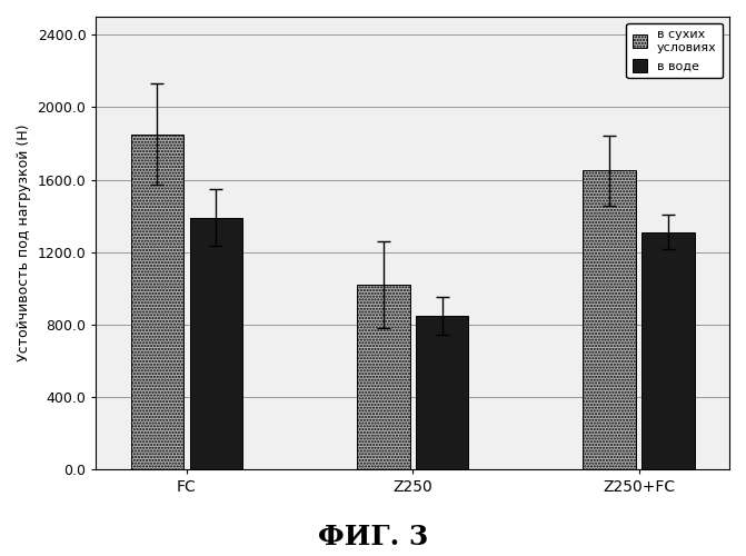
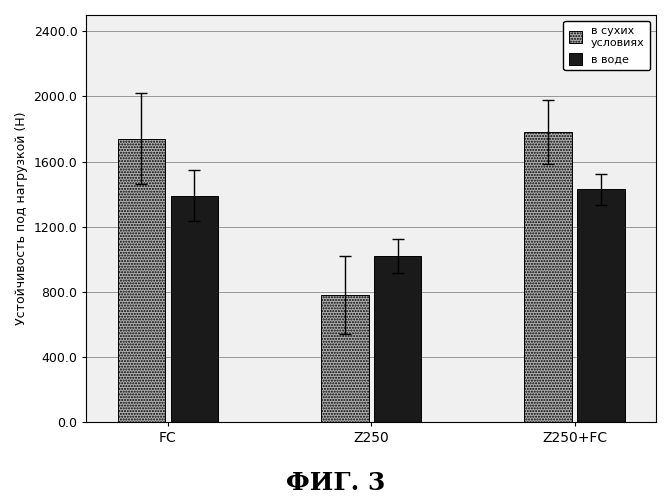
в сухих условиях/FC: 1850 -> 1740
в сухих условиях/Z250: 1020 -> 780
в воде/Z250: 850 -> 1020
в сухих условиях/Z250+FC: 1650 -> 1780
в воде/Z250+FC: 1310 -> 1430
